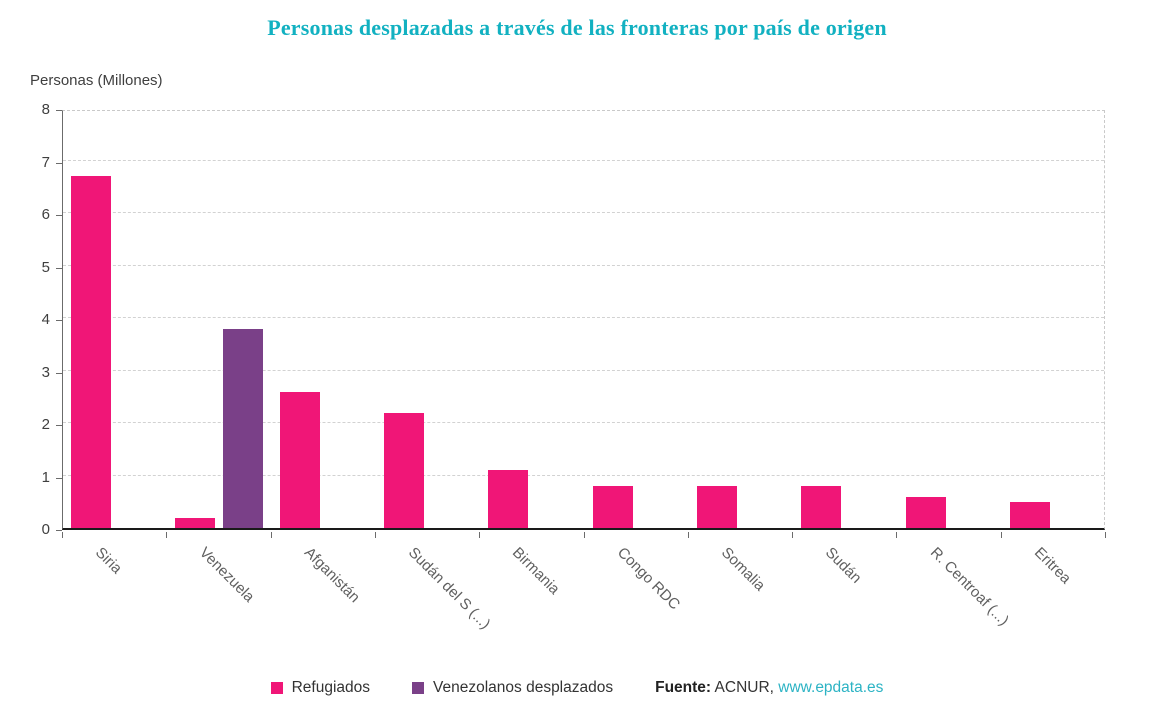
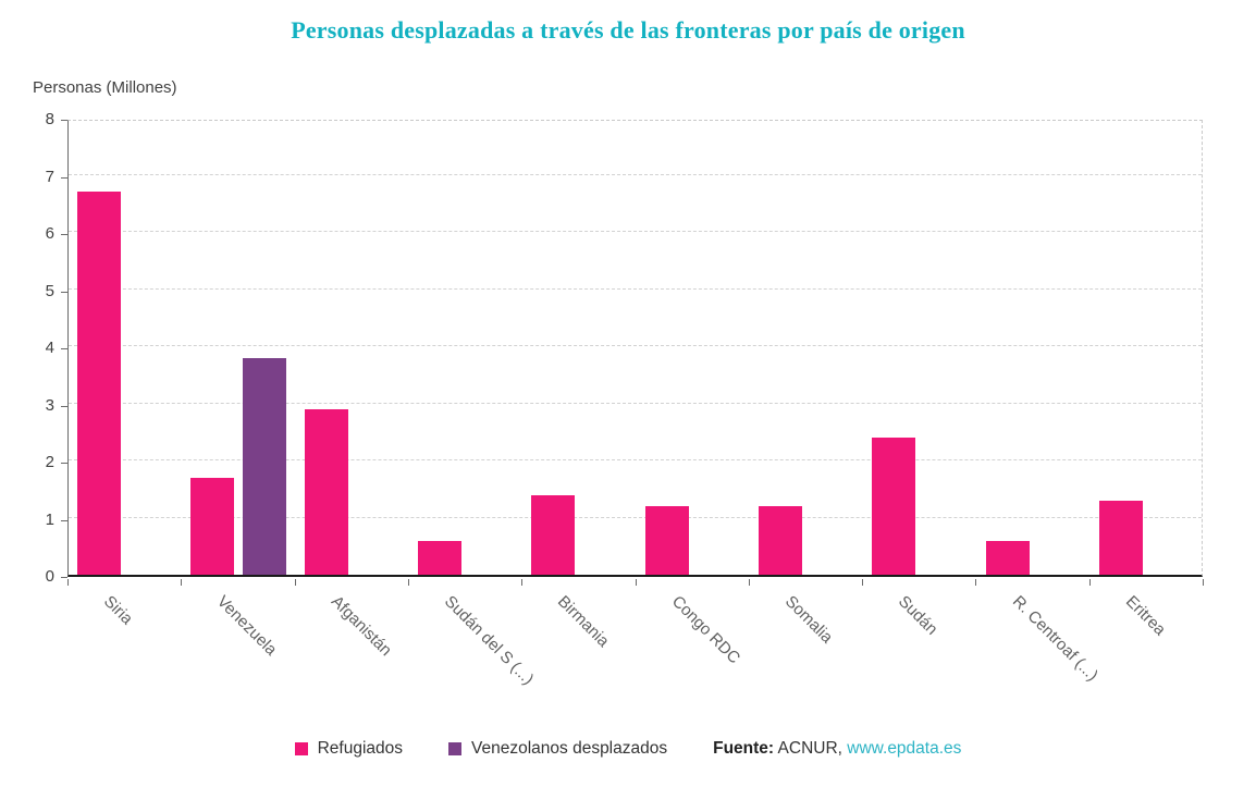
Refugiados/Venezuela: 0.2 -> 1.7
Refugiados/Afganistán: 2.6 -> 2.9
Refugiados/Sudán del S (...): 2.2 -> 0.6
Refugiados/Birmania: 1.1 -> 1.4
Refugiados/Congo RDC: 0.8 -> 1.2
Refugiados/Somalia: 0.8 -> 1.2
Refugiados/Sudán: 0.8 -> 2.4
Refugiados/Eritrea: 0.5 -> 1.3
